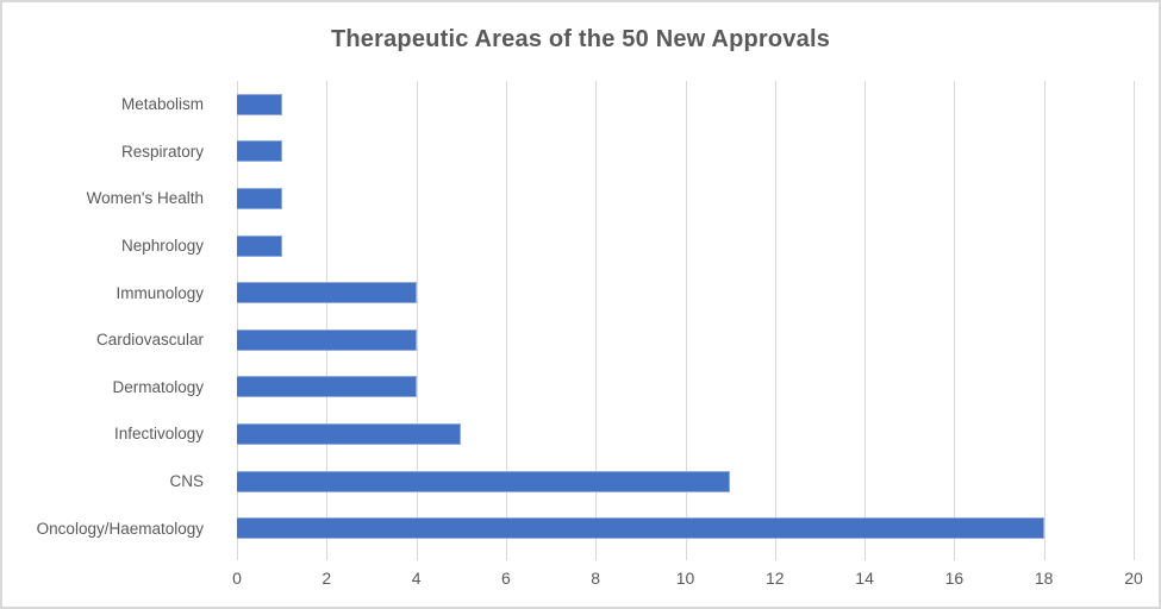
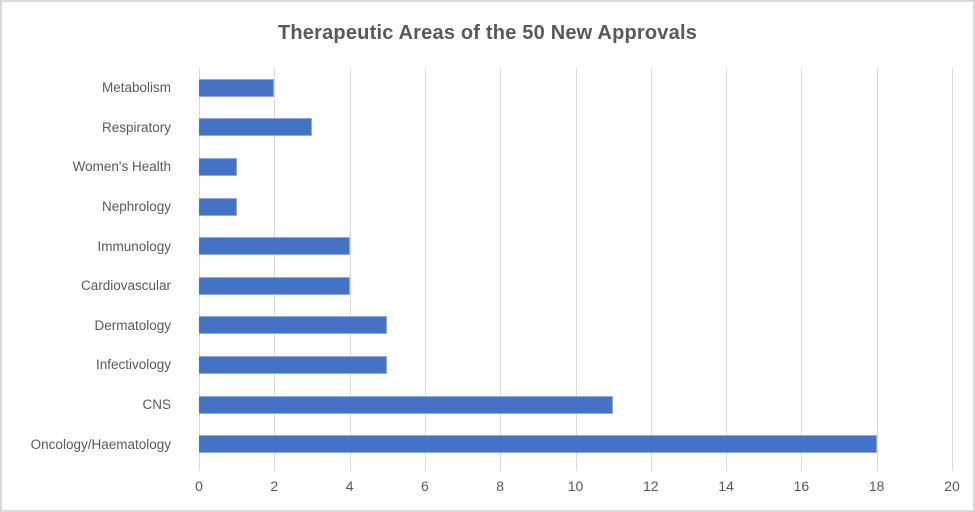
Metabolism: 1 -> 2
Respiratory: 1 -> 3
Dermatology: 4 -> 5
